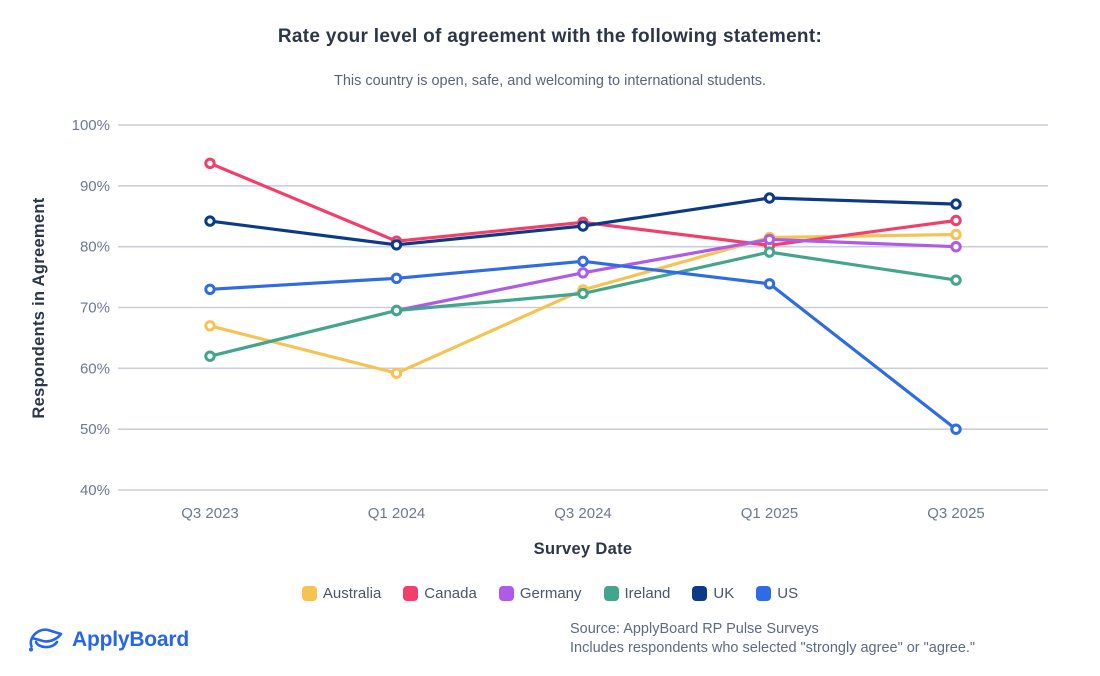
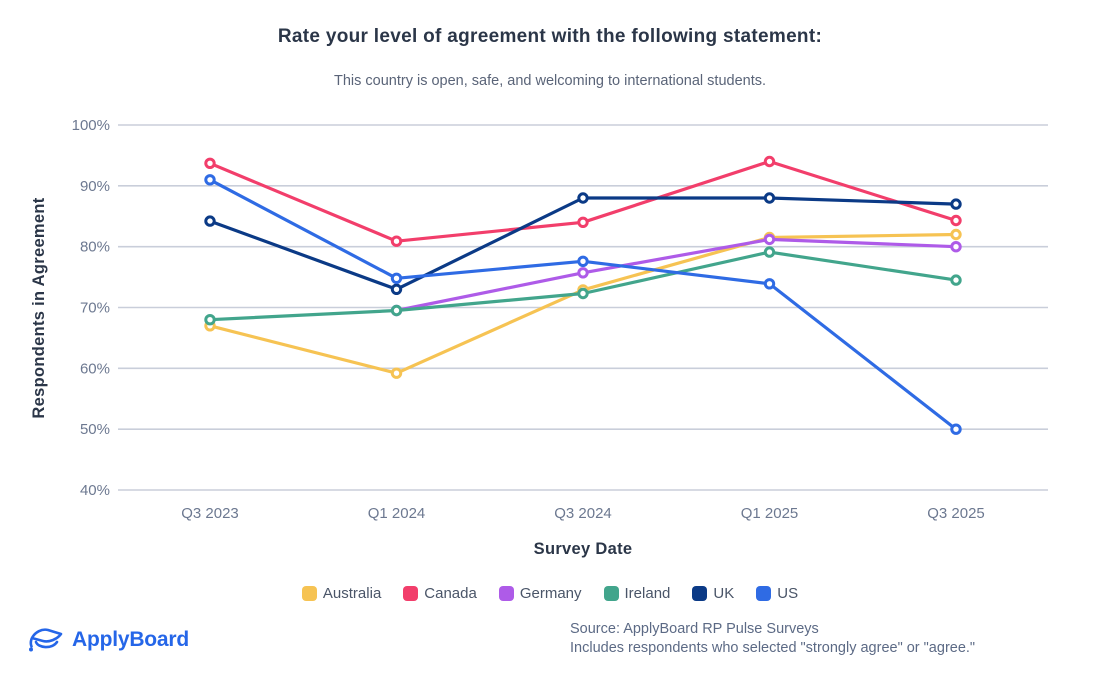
Ireland/Q3 2023: 62% -> 68%
US/Q3 2023: 73% -> 91%
UK/Q1 2024: 80% -> 73%
UK/Q3 2024: 83% -> 88%
Canada/Q1 2025: 80% -> 94%
